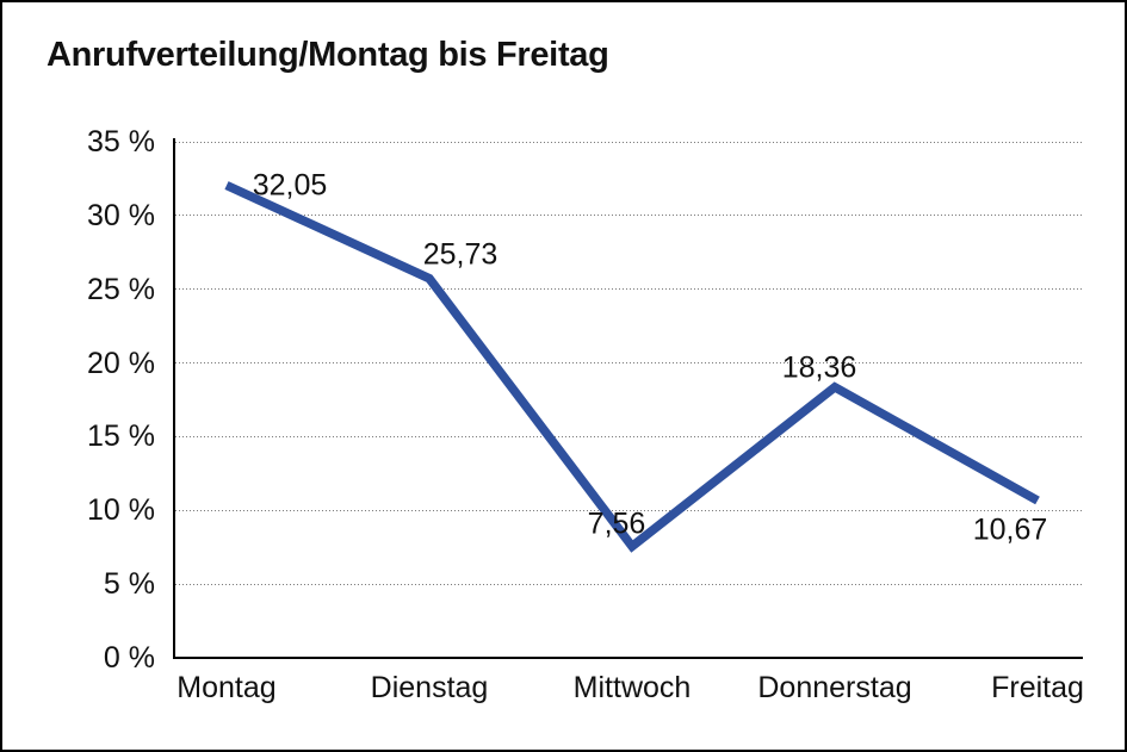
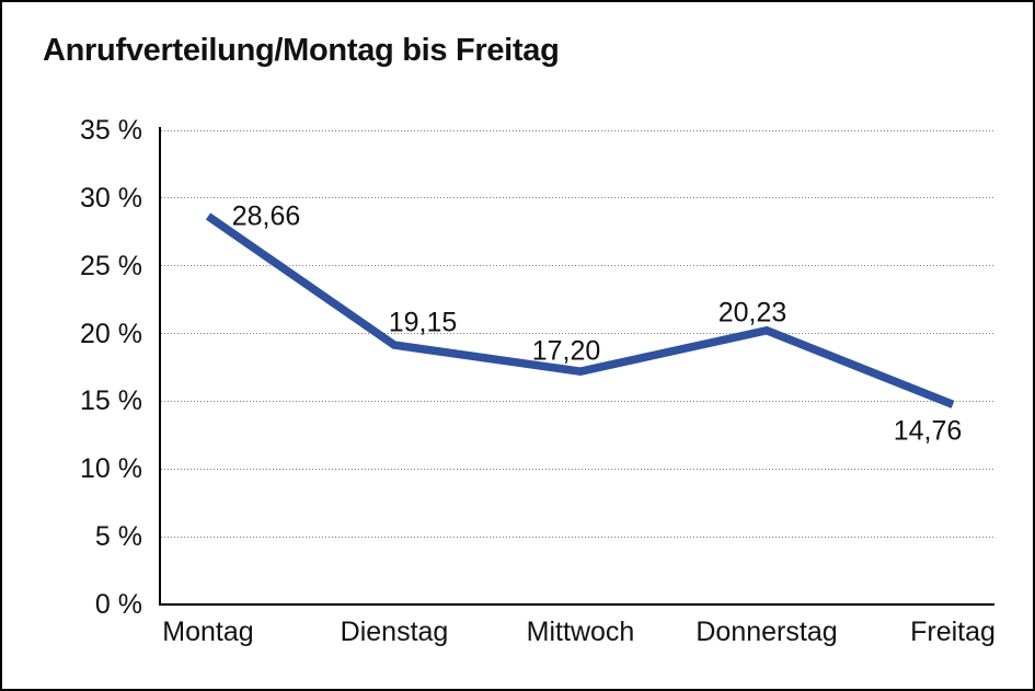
Montag: 32,05 -> 28,66
Dienstag: 25,73 -> 19,15
Mittwoch: 7,56 -> 17,20
Donnerstag: 18,36 -> 20,23
Freitag: 10,67 -> 14,76
